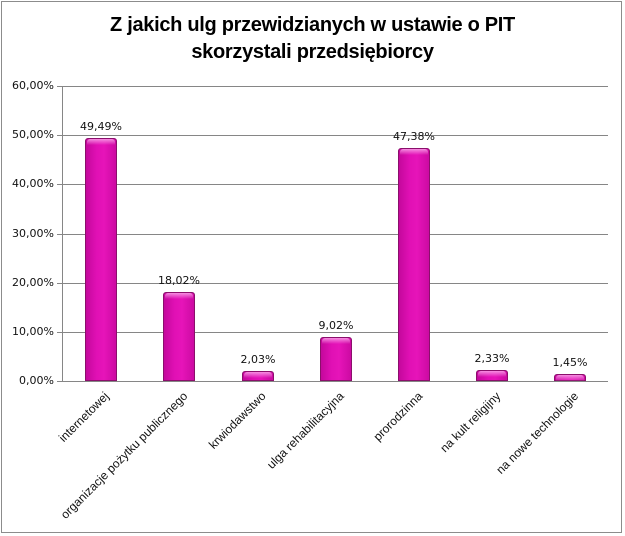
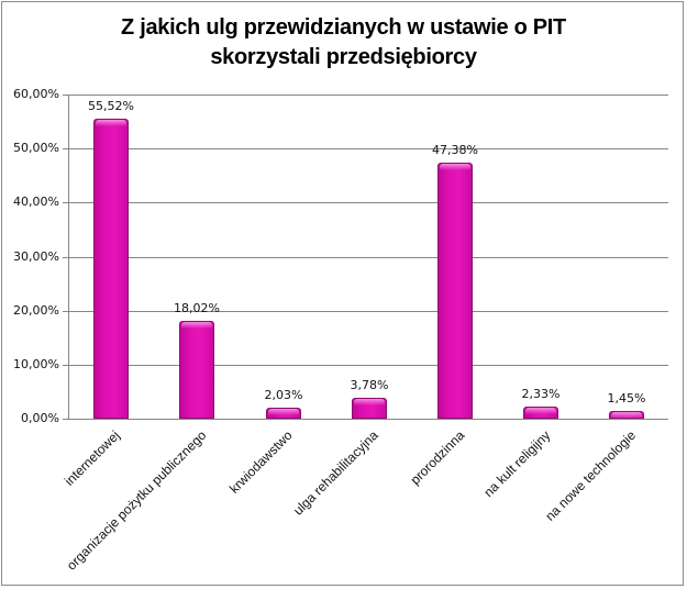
internetowej: 49,49% -> 55,52%
ulga rehabilitacyjna: 9,02% -> 3,78%
